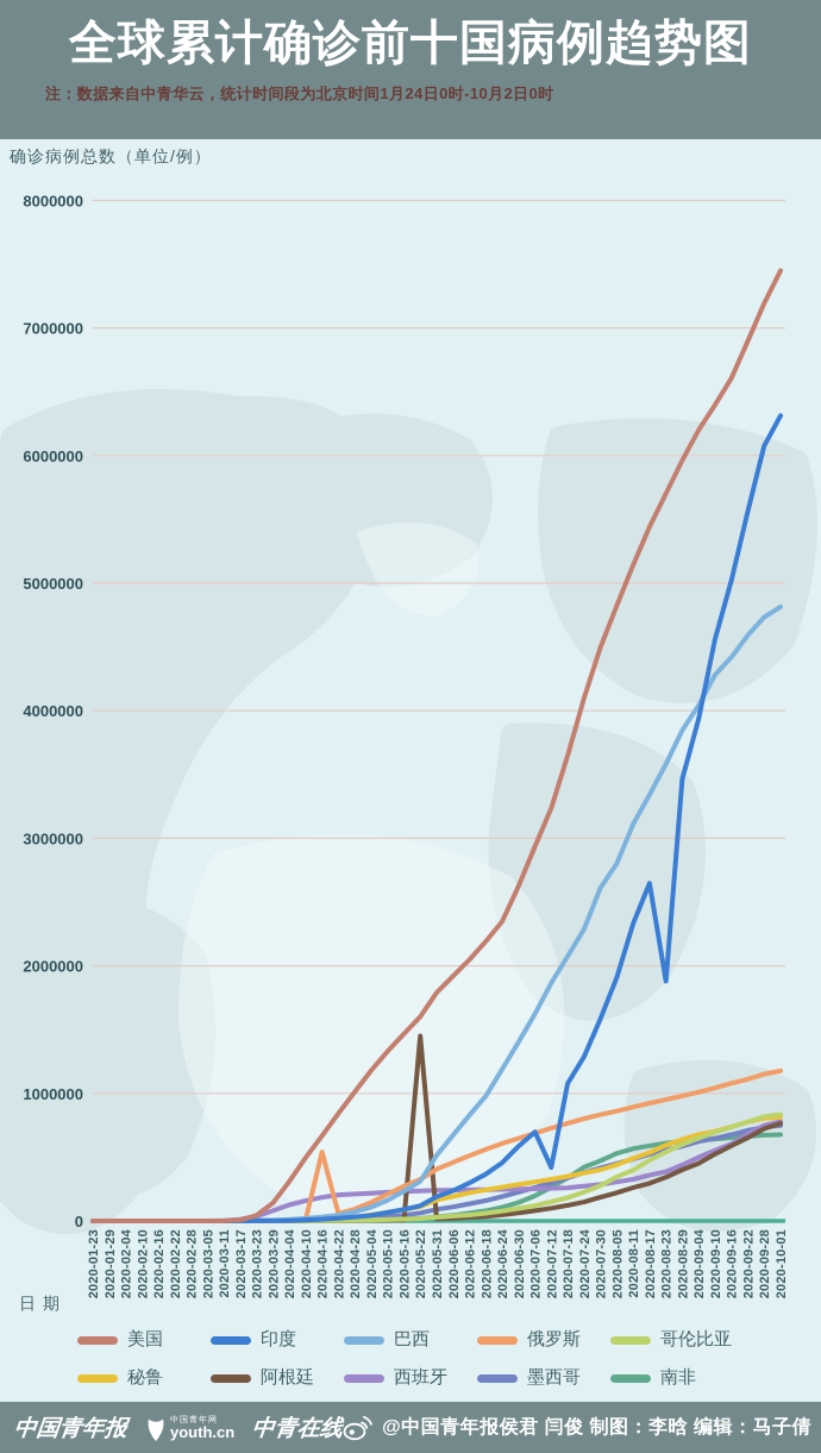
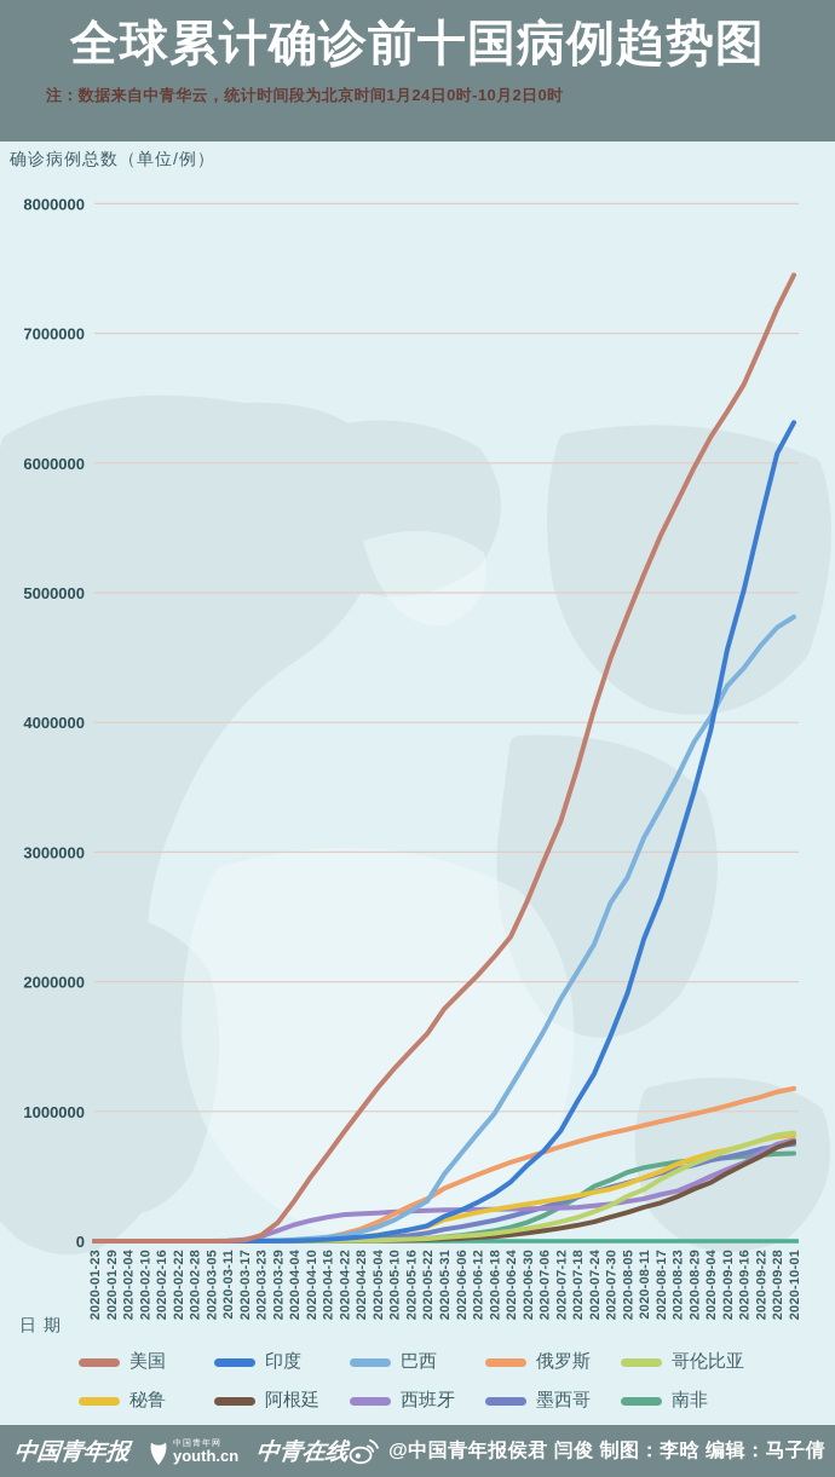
俄罗斯/2020-04-16: 540000 -> 30000
阿根廷/2020-05-22: 1450000 -> 10000
印度/2020-07-12: 420000 -> 850000
印度/2020-08-23: 1880000 -> 3040000
